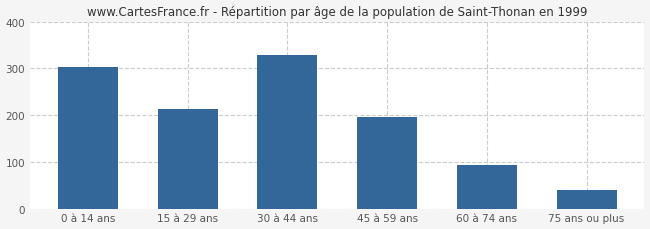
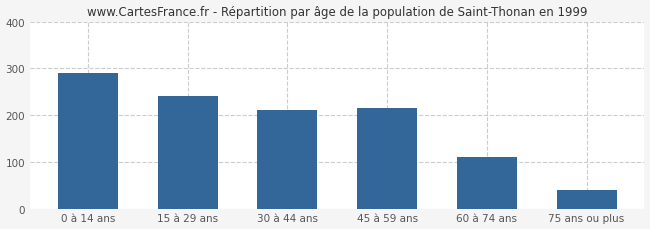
0 à 14 ans: 303 -> 290
15 à 29 ans: 212 -> 240
30 à 44 ans: 328 -> 210
45 à 59 ans: 196 -> 215
60 à 74 ans: 94 -> 110
